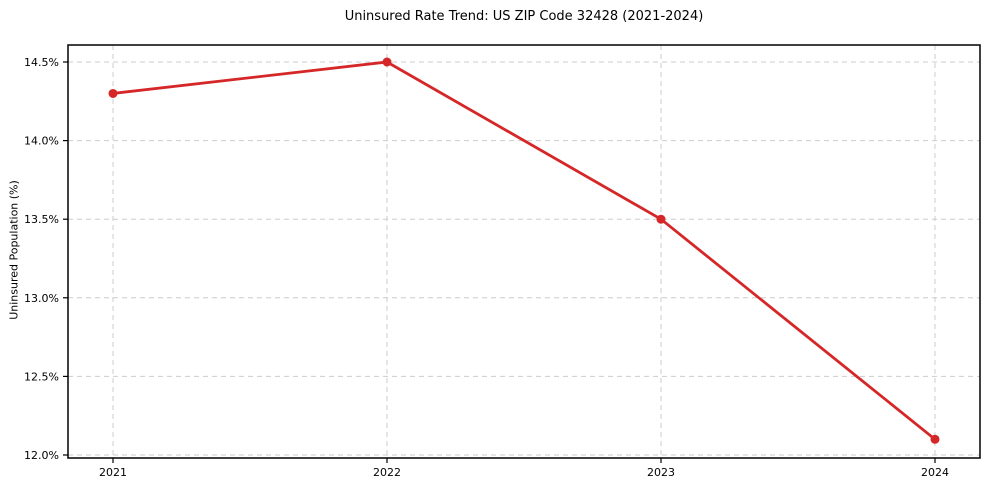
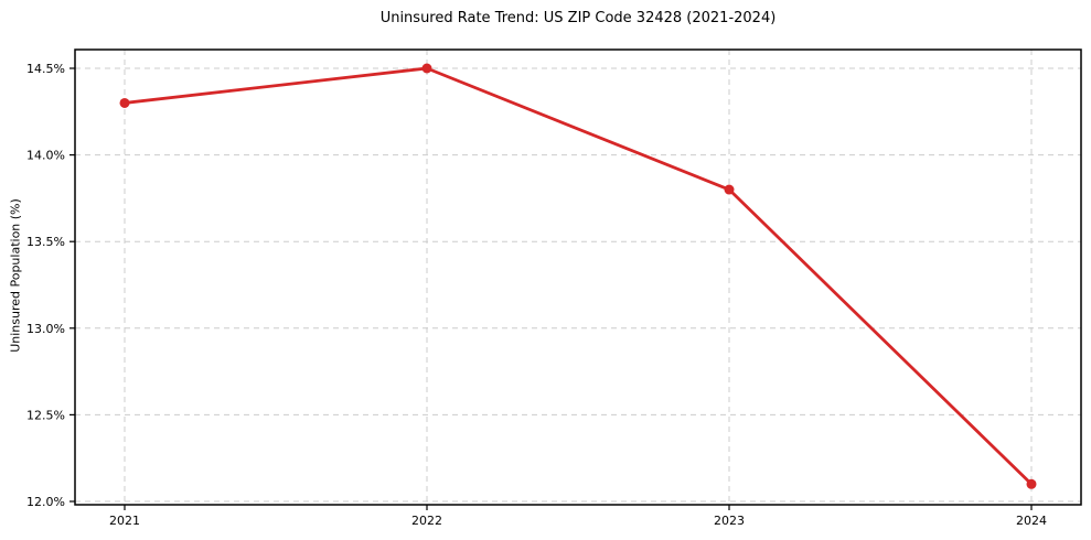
2023: 13.5% -> 13.8%
